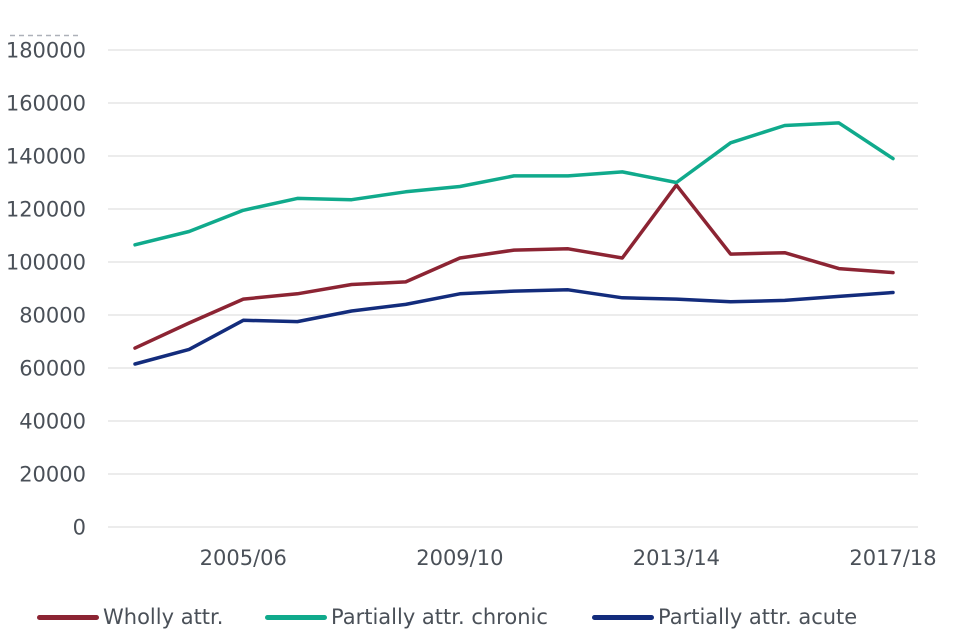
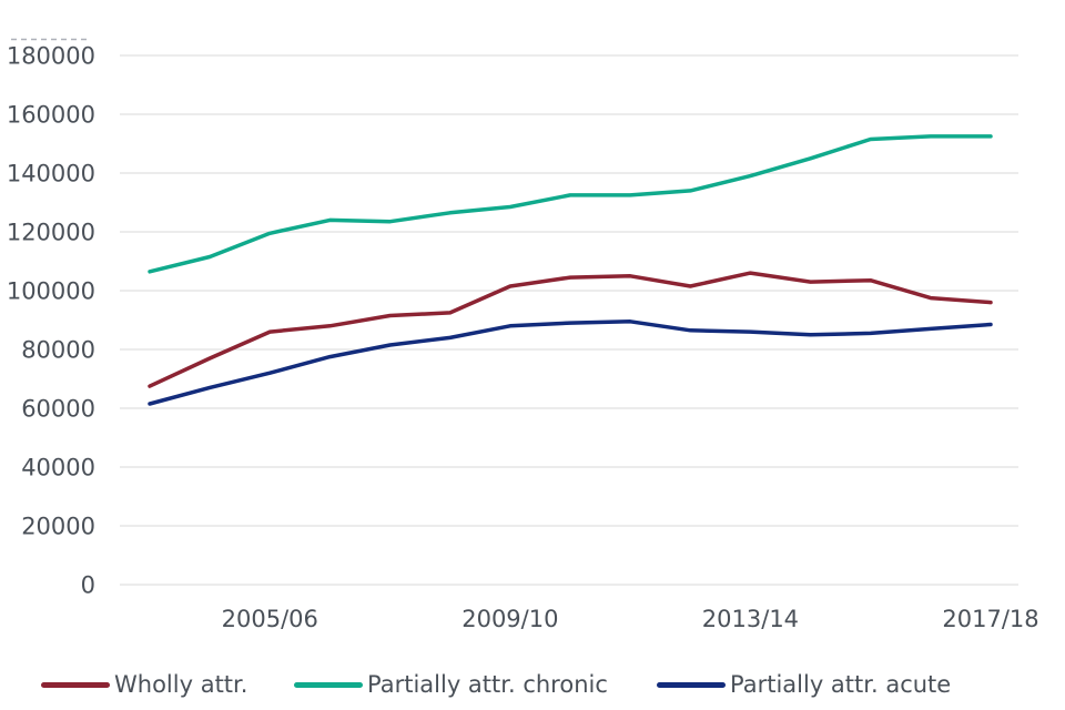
Partially attr. acute/2005/06: 78000 -> 72000
Wholly attr./2013/14: 129000 -> 106000
Partially attr. chronic/2013/14: 130000 -> 139000
Partially attr. chronic/2017/18: 139000 -> 152000
